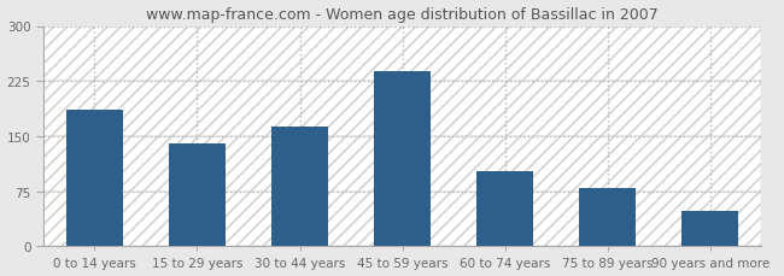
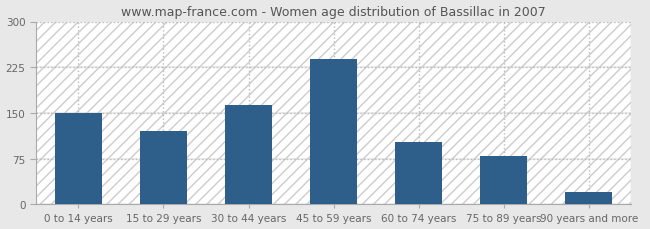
0 to 14 years: 186 -> 150
15 to 29 years: 140 -> 120
90 years and more: 48 -> 20
